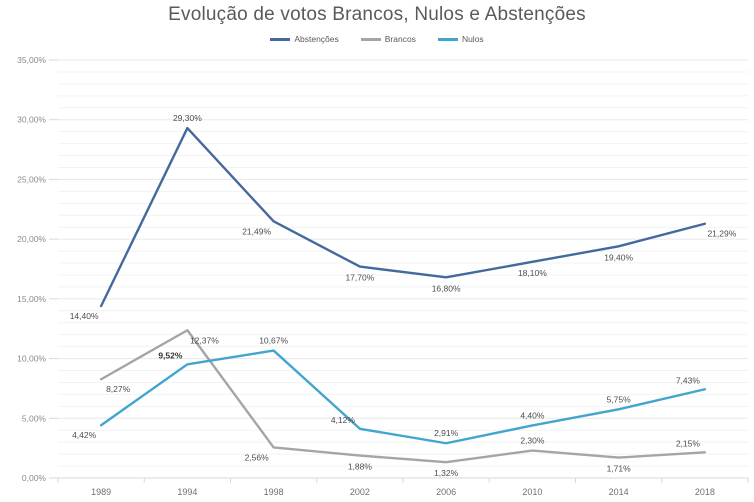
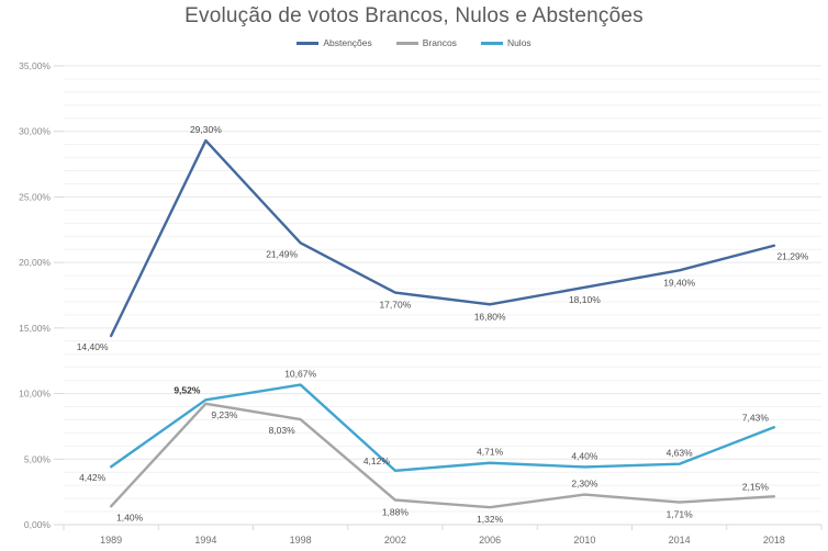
Brancos/1989: 8,27% -> 1,40%
Brancos/1994: 12,37% -> 9,23%
Brancos/1998: 2,56% -> 8,03%
Nulos/2006: 2,91% -> 4,71%
Nulos/2014: 5,75% -> 4,63%
